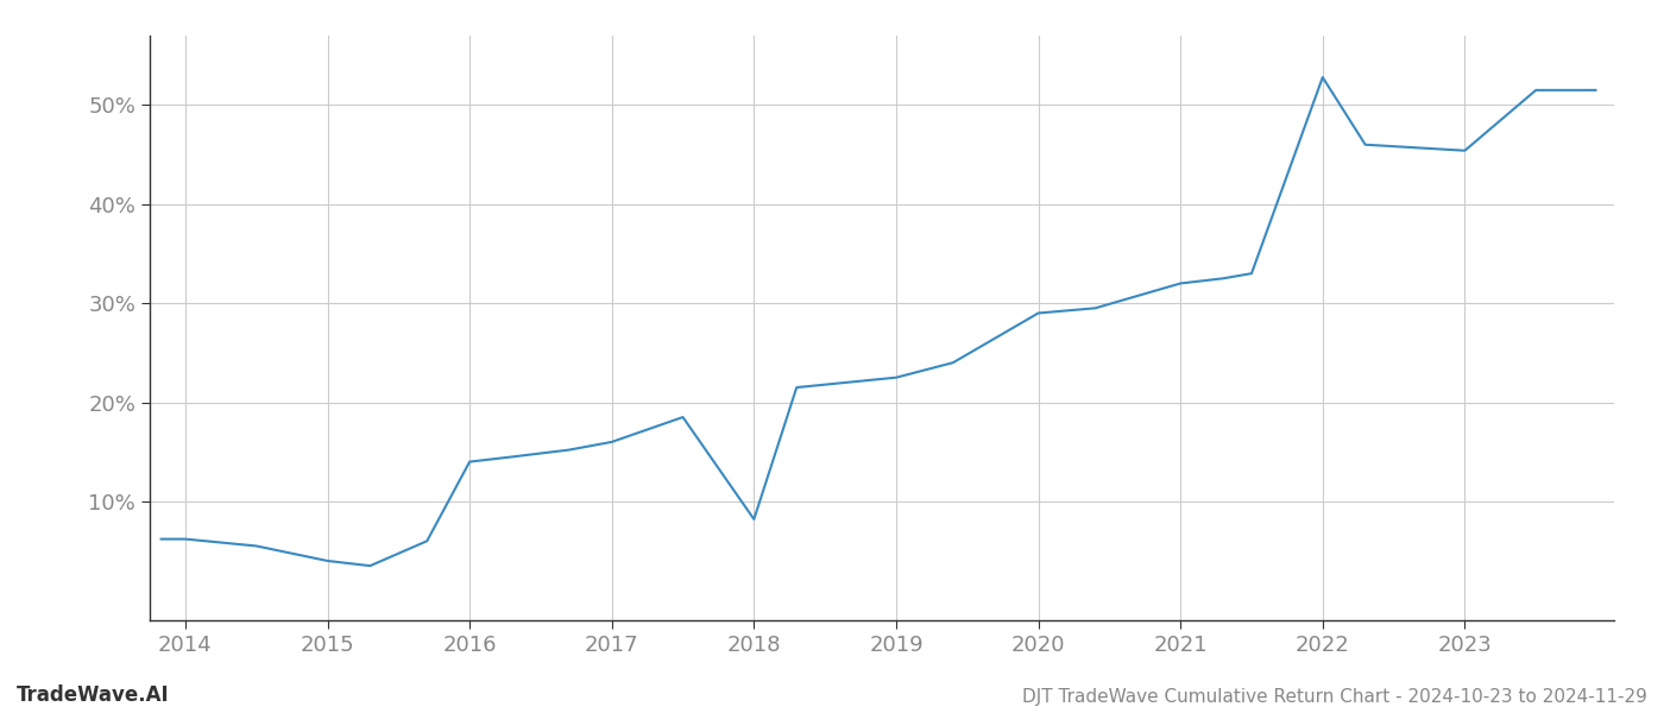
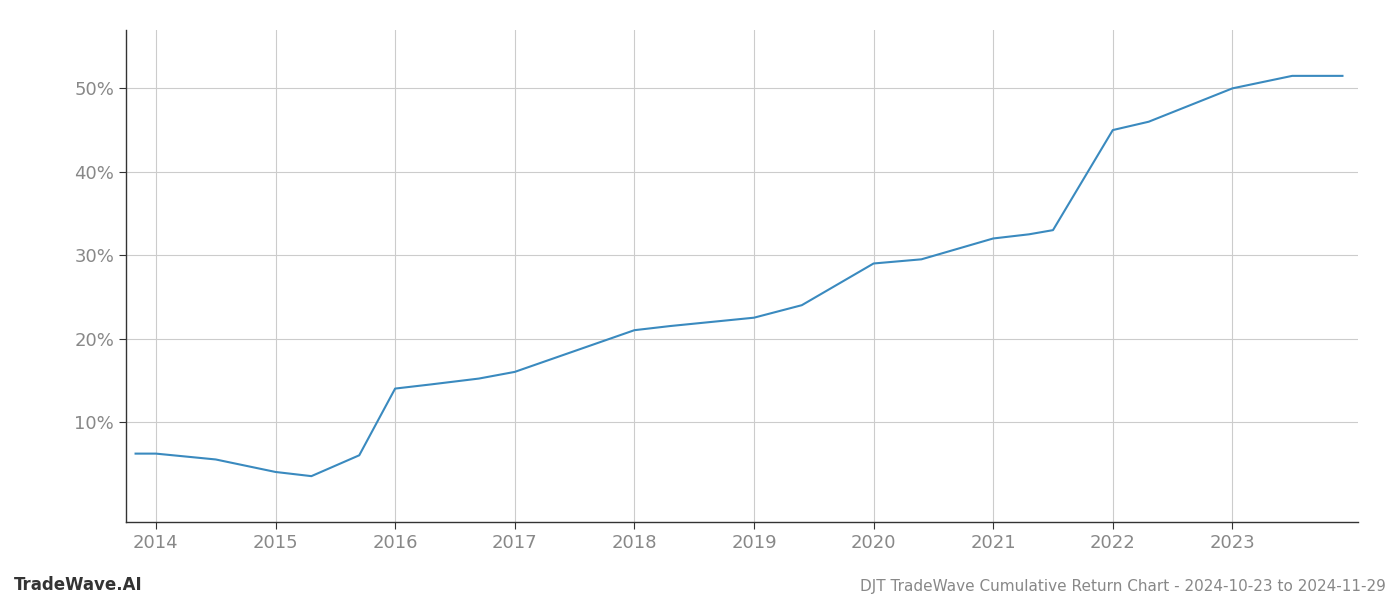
2018: 8.2% -> 21.0%
2022: 52.8% -> 45.0%
2023: 45.4% -> 50.0%
